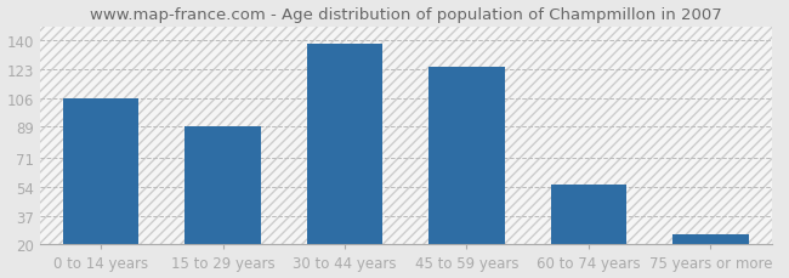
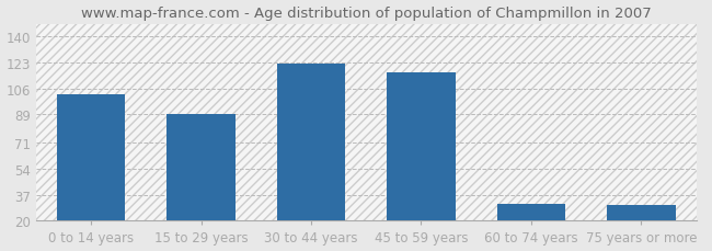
0 to 14 years: 106 -> 102
30 to 44 years: 138 -> 122
45 to 59 years: 124 -> 116
60 to 74 years: 55 -> 31
75 years or more: 26 -> 30
